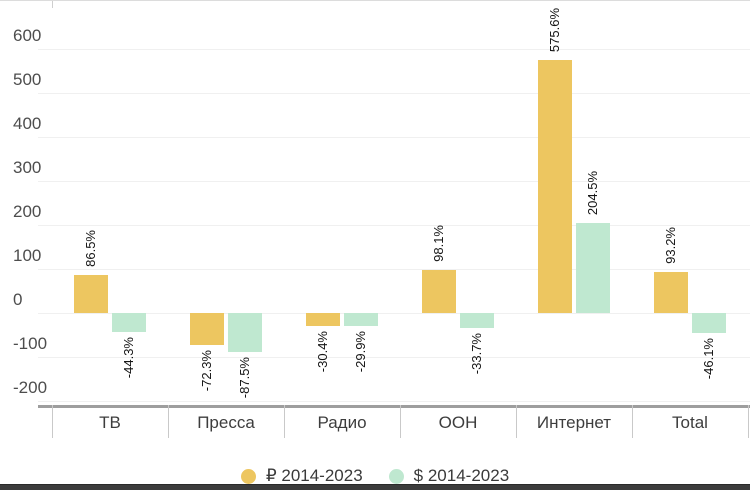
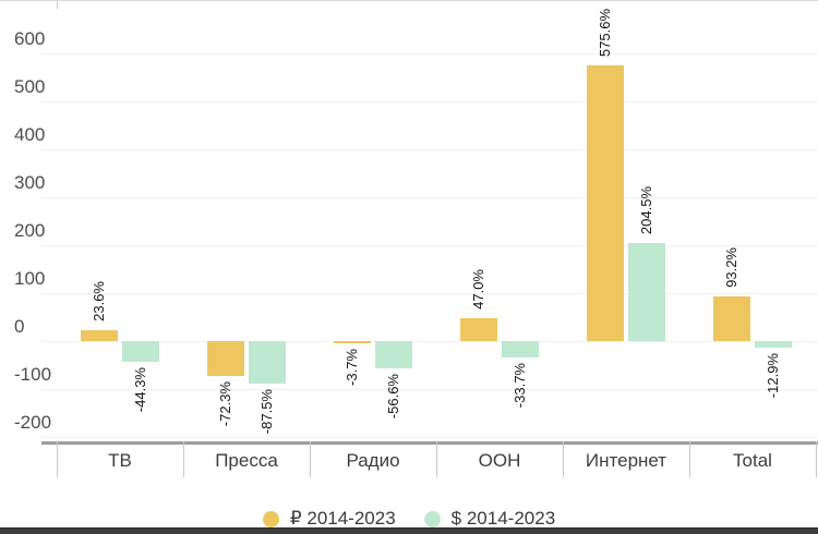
₽ 2014-2023/ТВ: 86.5% -> 23.6%
₽ 2014-2023/Радио: -30.4% -> -3.7%
$ 2014-2023/Радио: -29.9% -> -56.6%
₽ 2014-2023/OOH: 98.1% -> 47.0%
$ 2014-2023/Total: -46.1% -> -12.9%
